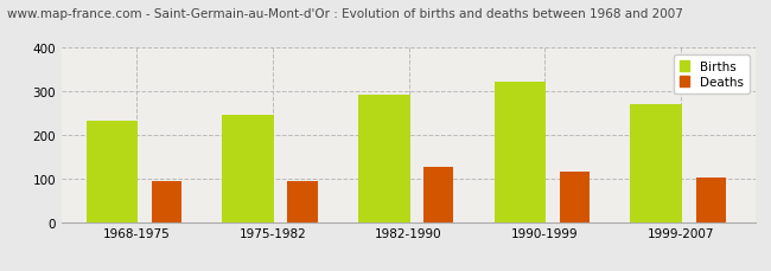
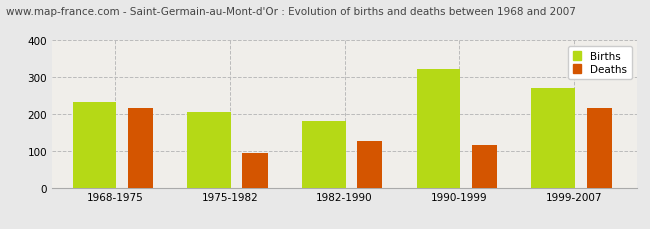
Deaths/1968-1975: 95 -> 215
Births/1975-1982: 247 -> 205
Births/1982-1990: 292 -> 180
Deaths/1999-2007: 103 -> 215
